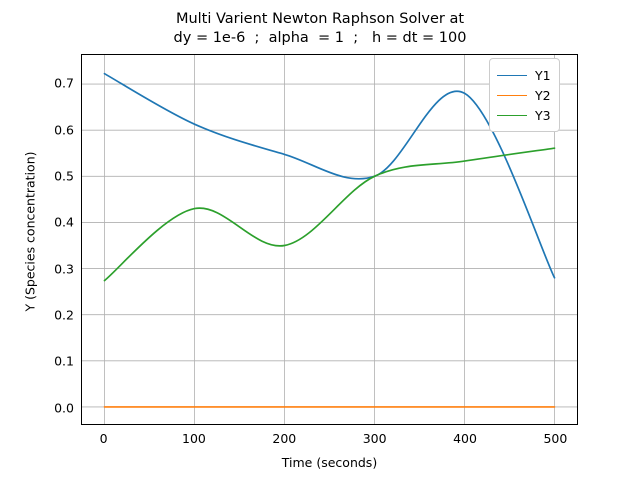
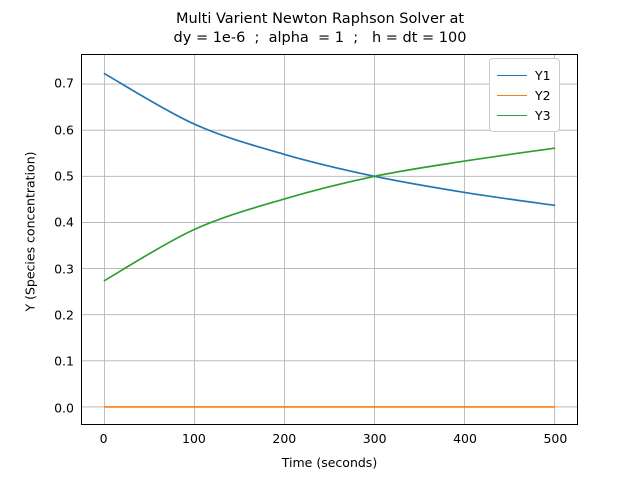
Y3/100: 0.43 -> 0.39
Y3/200: 0.35 -> 0.45
Y1/400: 0.68 -> 0.47
Y1/500: 0.28 -> 0.44
